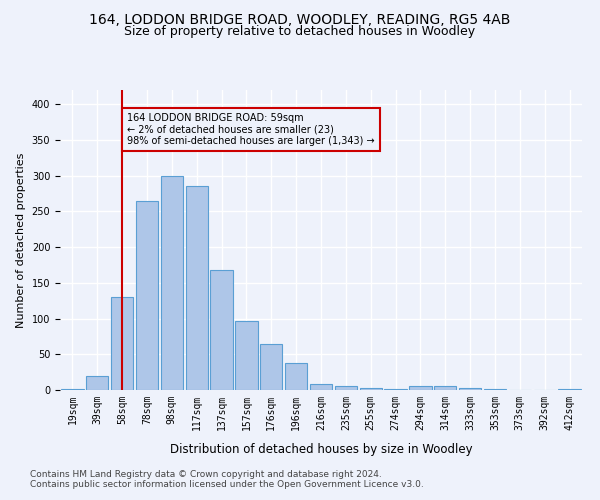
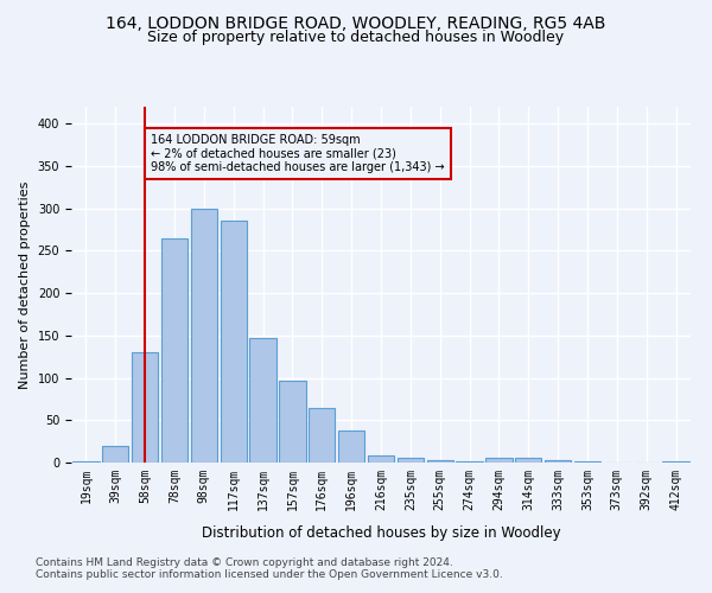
137sqm: 168 -> 147
